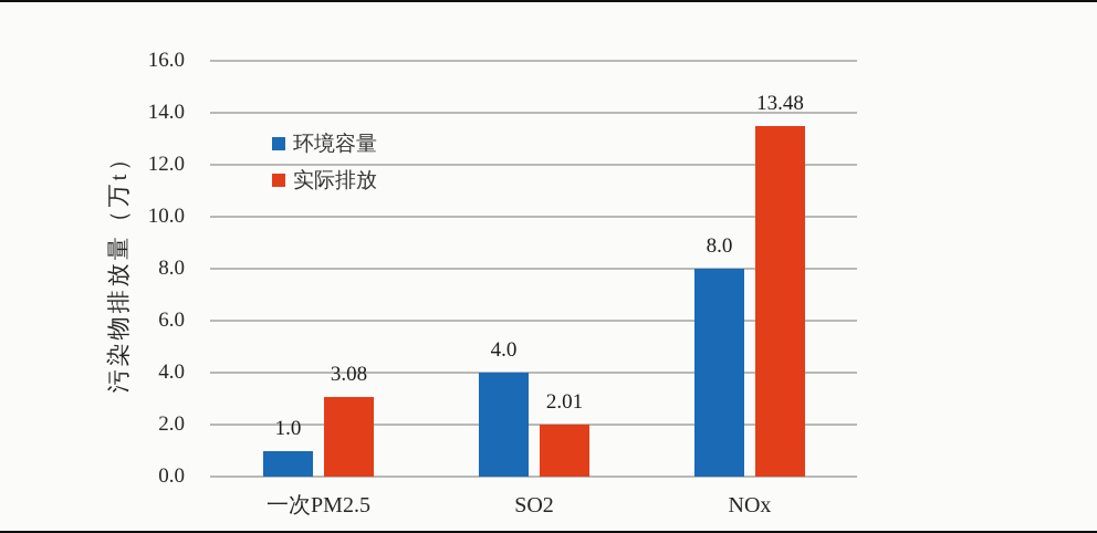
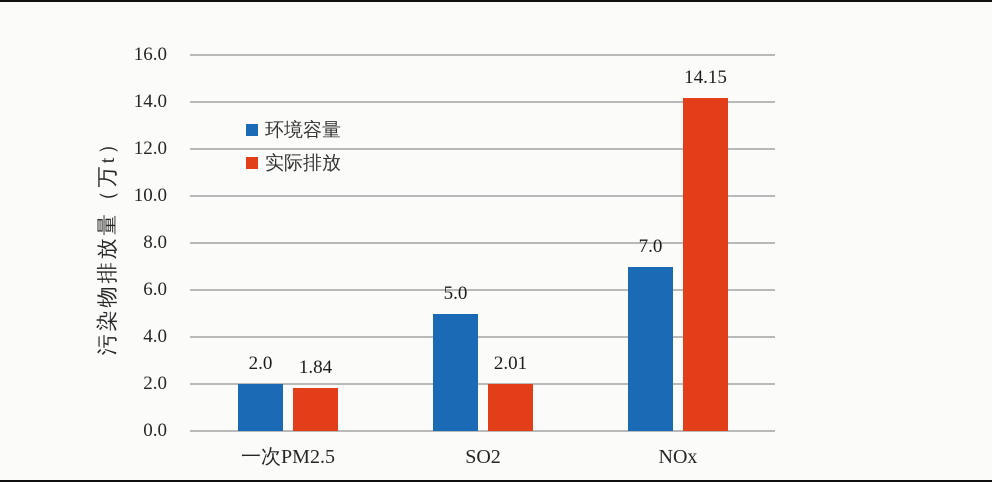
环境容量/一次PM2.5: 1.0 -> 2.0
实际排放/一次PM2.5: 3.08 -> 1.84
环境容量/SO2: 4.0 -> 5.0
环境容量/NOx: 8.0 -> 7.0
实际排放/NOx: 13.48 -> 14.15
